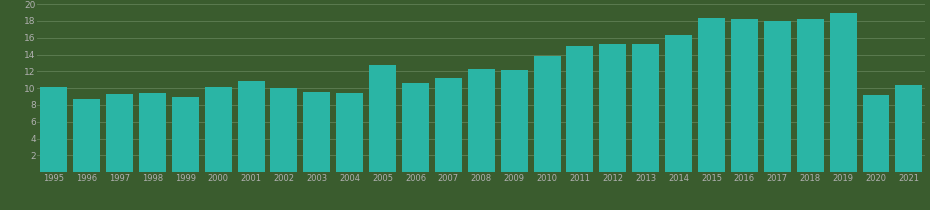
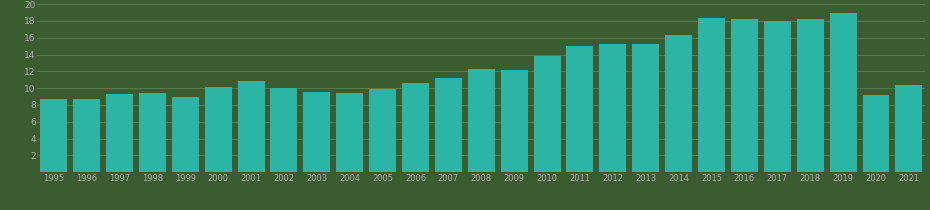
1995: 10.2 -> 8.7
2005: 12.8 -> 9.9
